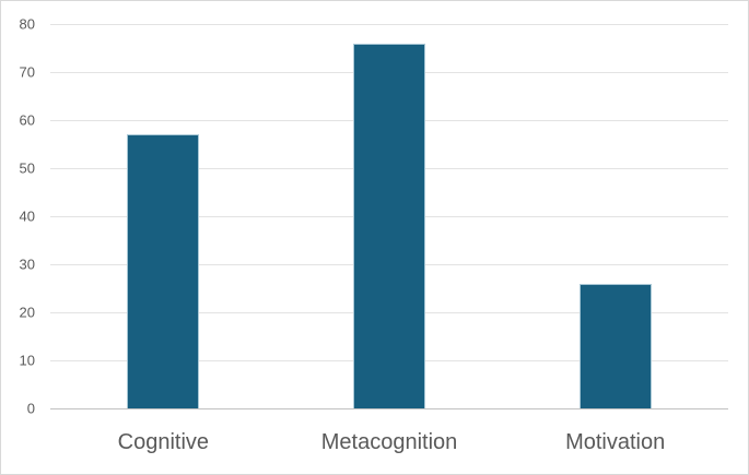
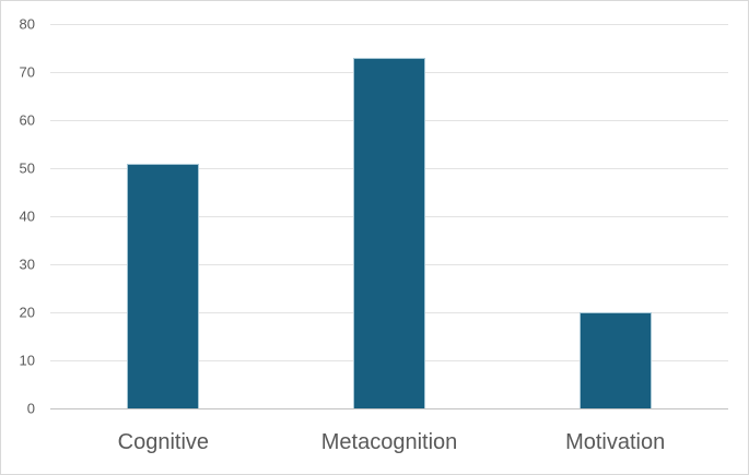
Cognitive: 57 -> 51
Metacognition: 76 -> 73
Motivation: 26 -> 20
